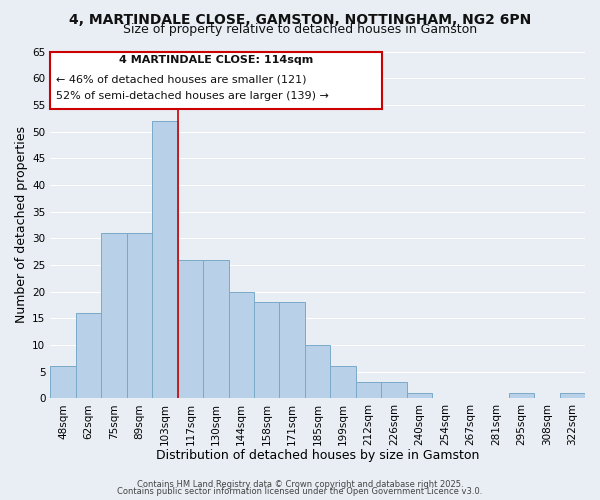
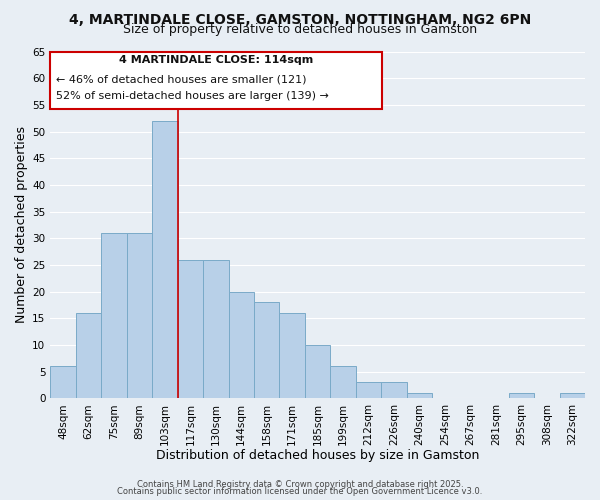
171sqm: 18 -> 16
